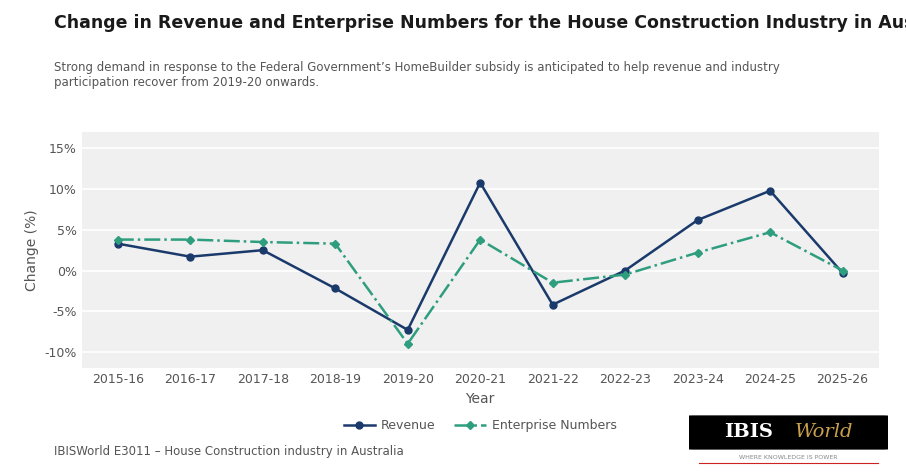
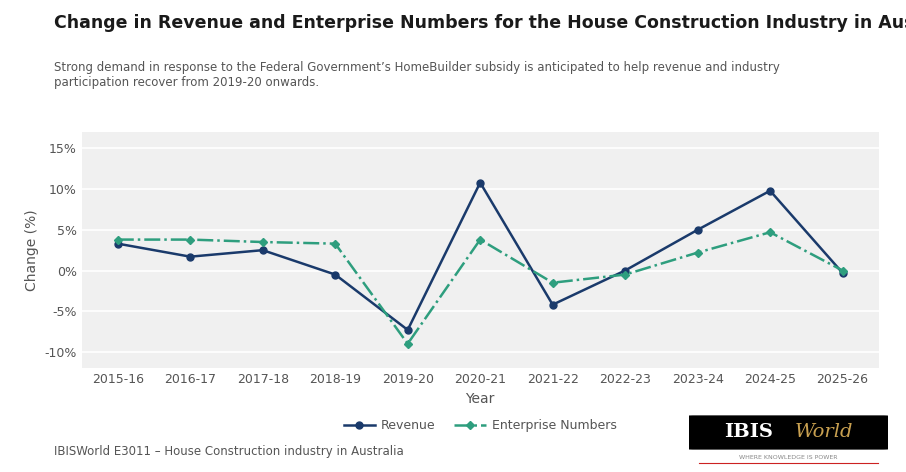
Revenue/2018-19: -2.2% -> -0.5%
Revenue/2023-24: 6.2% -> 5.0%
